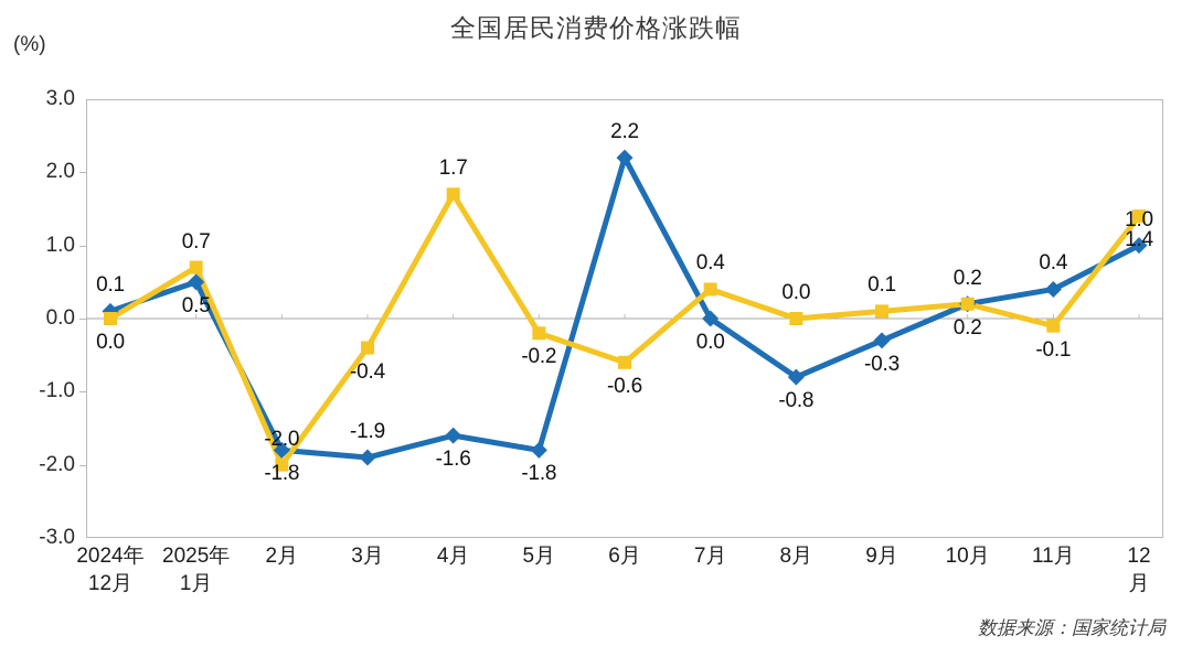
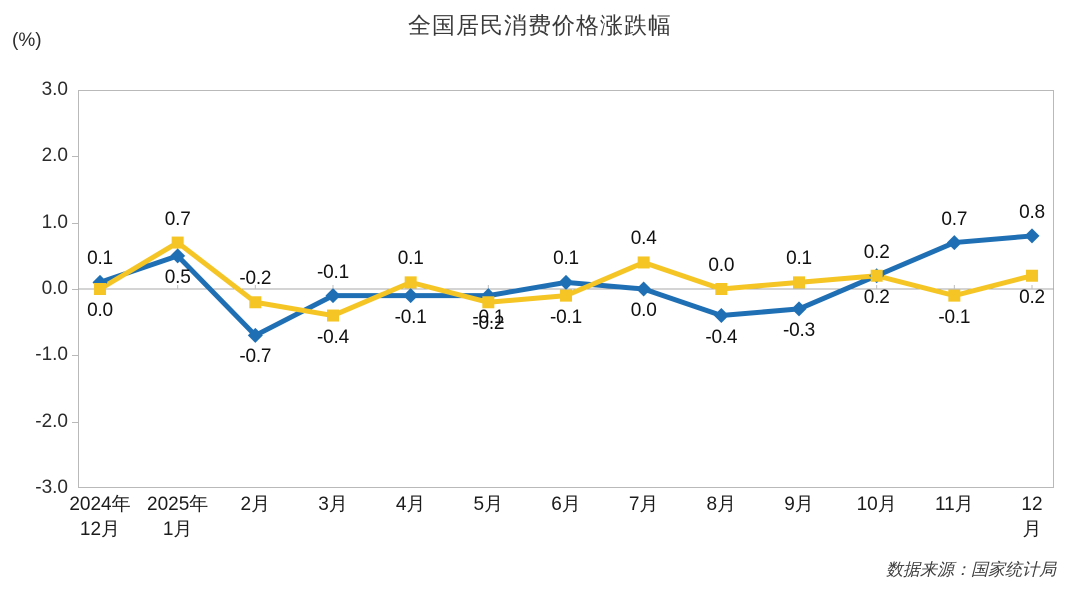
同比/2月: -1.8 -> -0.7
环比/2月: -2.0 -> -0.2
同比/3月: -1.9 -> -0.1
同比/4月: -1.6 -> -0.1
环比/4月: 1.7 -> 0.1
同比/5月: -1.8 -> -0.1
同比/6月: 2.2 -> 0.1
环比/6月: -0.6 -> -0.1
同比/8月: -0.8 -> -0.4
同比/11月: 0.4 -> 0.7
同比/12月: 1.0 -> 0.8
环比/12月: 1.4 -> 0.2
